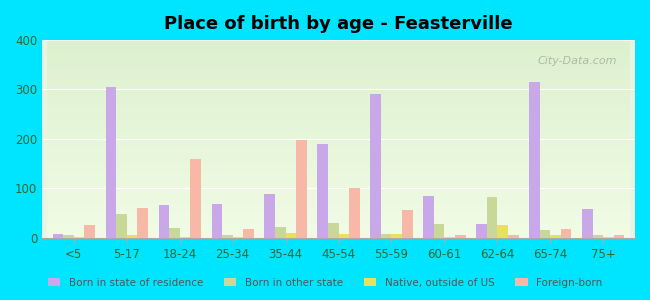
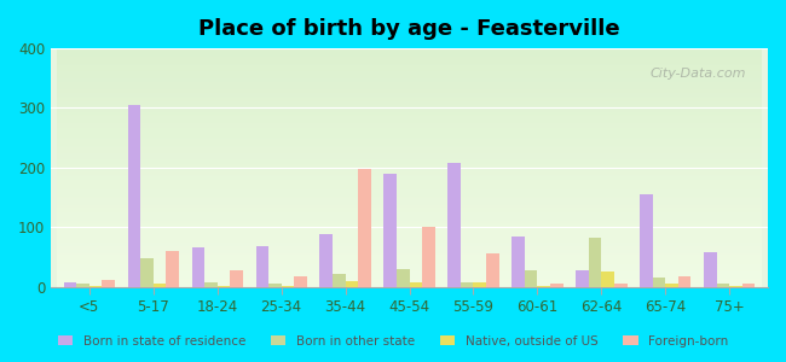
Foreign-born/<5: 25 -> 12
Born in other state/18-24: 20 -> 8
Foreign-born/18-24: 160 -> 28
Born in state of residence/55-59: 290 -> 208
Born in state of residence/65-74: 315 -> 155
